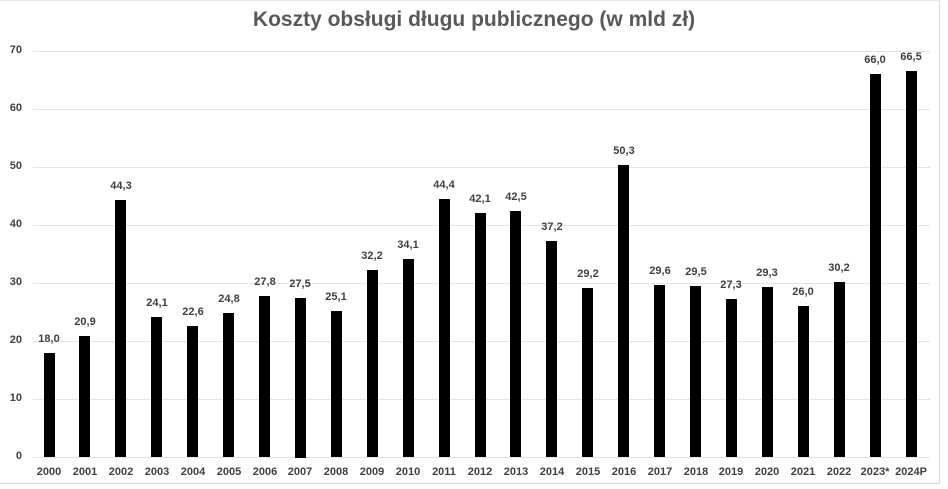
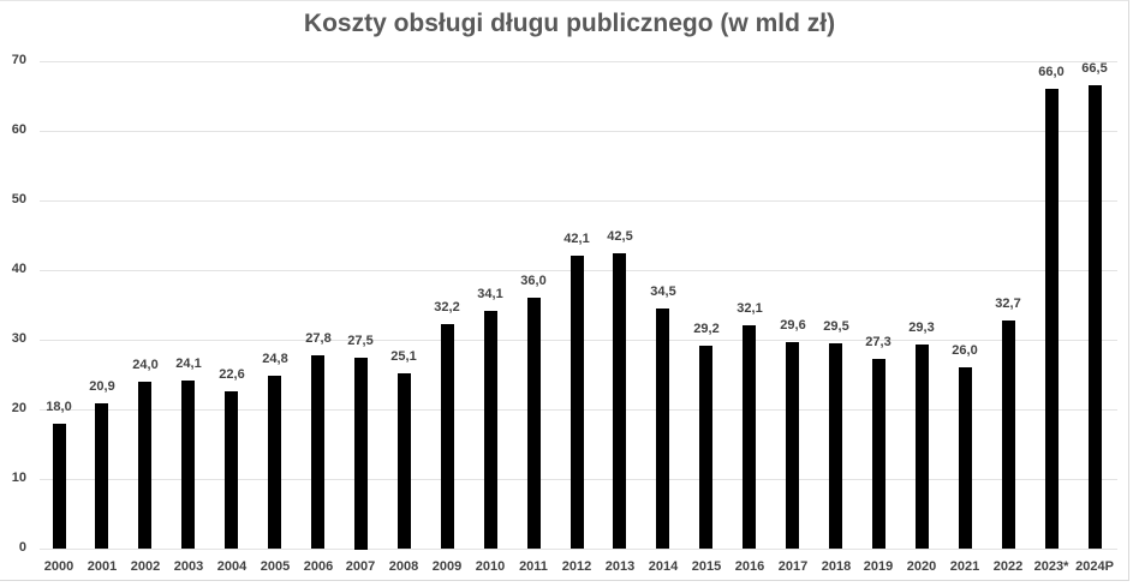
2002: 44,3 -> 24,0
2011: 44,4 -> 36,0
2014: 37,2 -> 34,5
2016: 50,3 -> 32,1
2022: 30,2 -> 32,7
